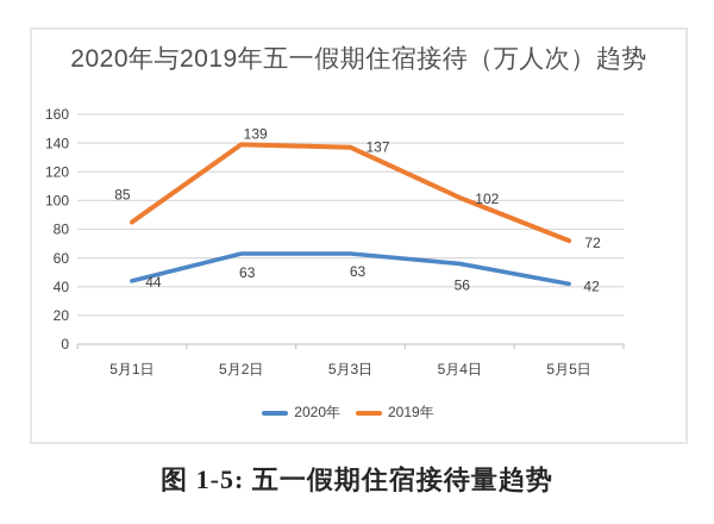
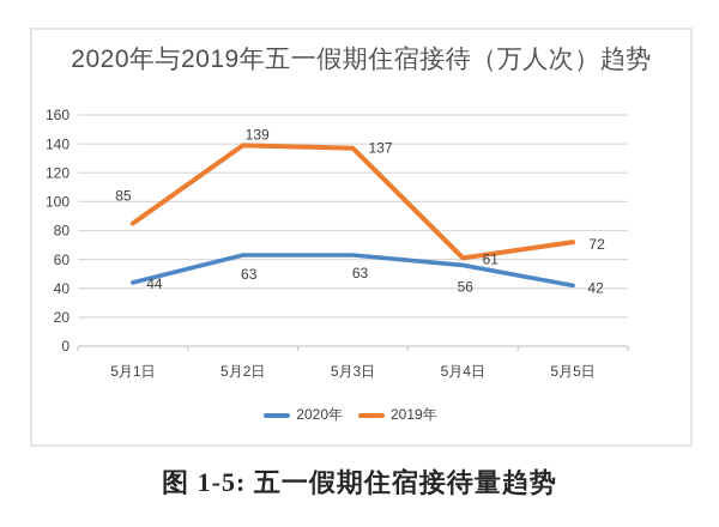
2019年/5月4日: 102 -> 61
